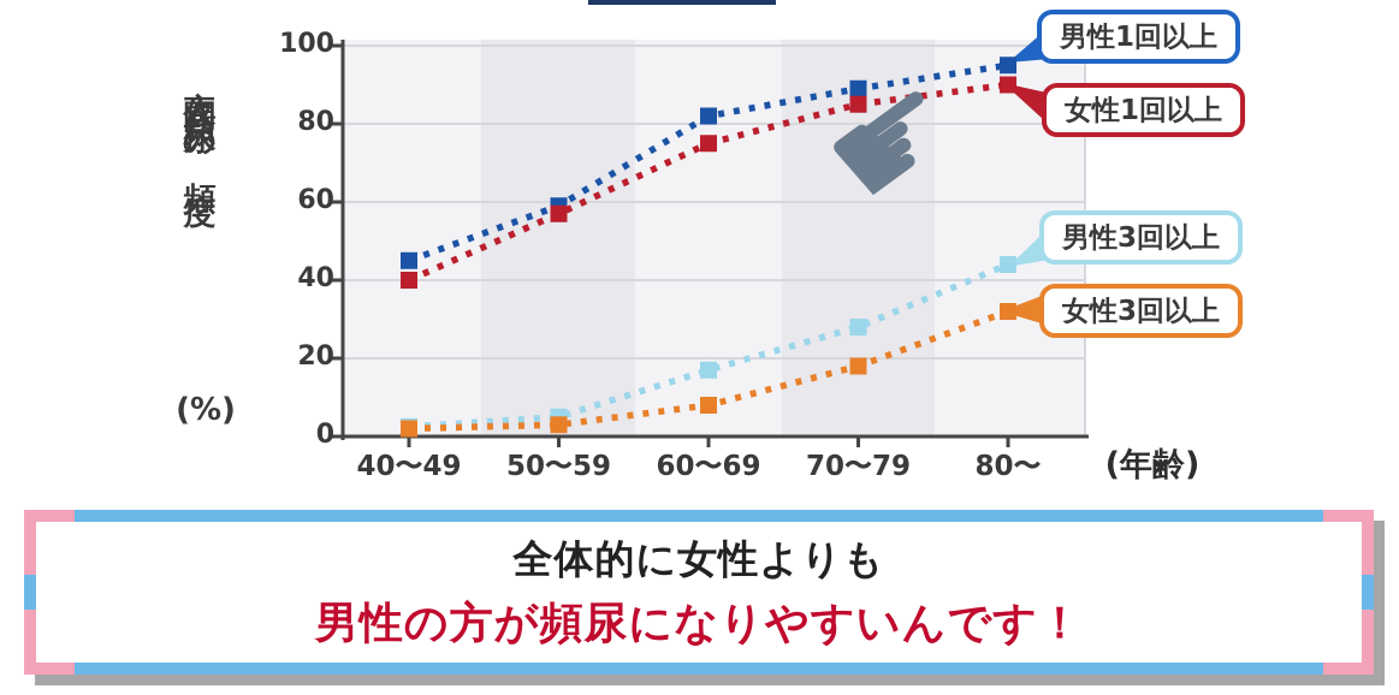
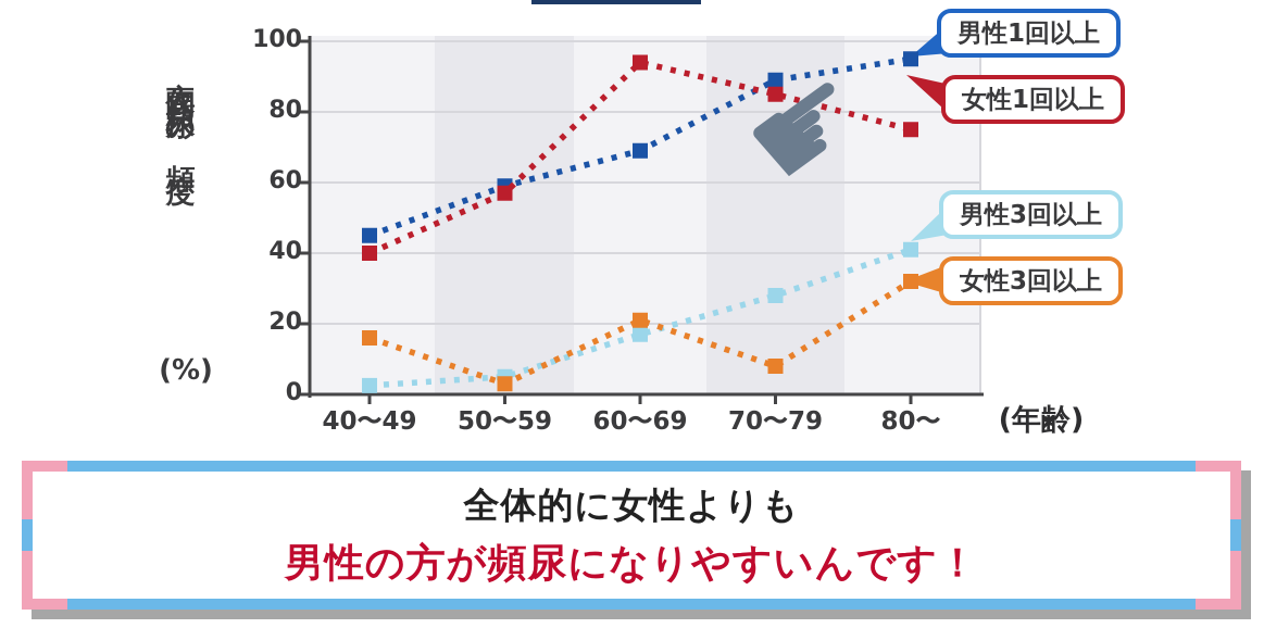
女性3回以上/40〜49: 2 -> 16
男性1回以上/60〜69: 82 -> 69
女性1回以上/60〜69: 75 -> 94
女性3回以上/60〜69: 8 -> 21
女性3回以上/70〜79: 18 -> 8
女性1回以上/80〜: 90 -> 75
男性3回以上/80〜: 44 -> 41
